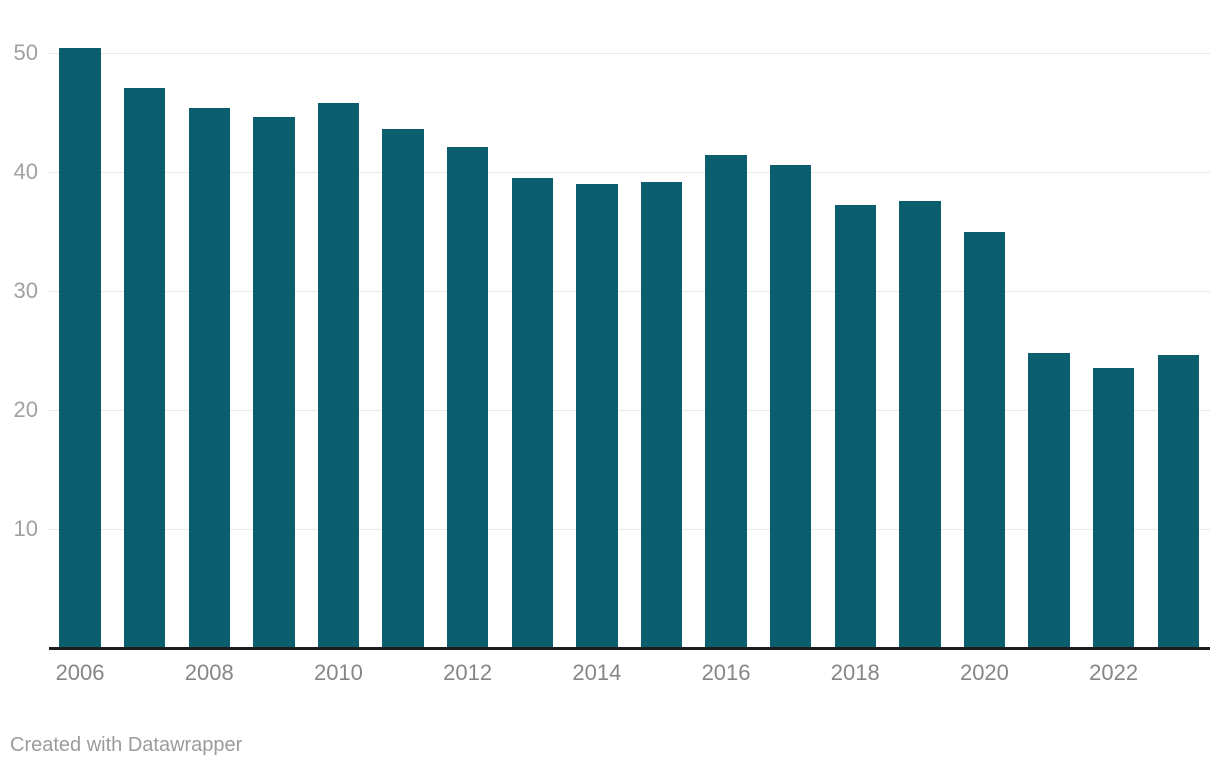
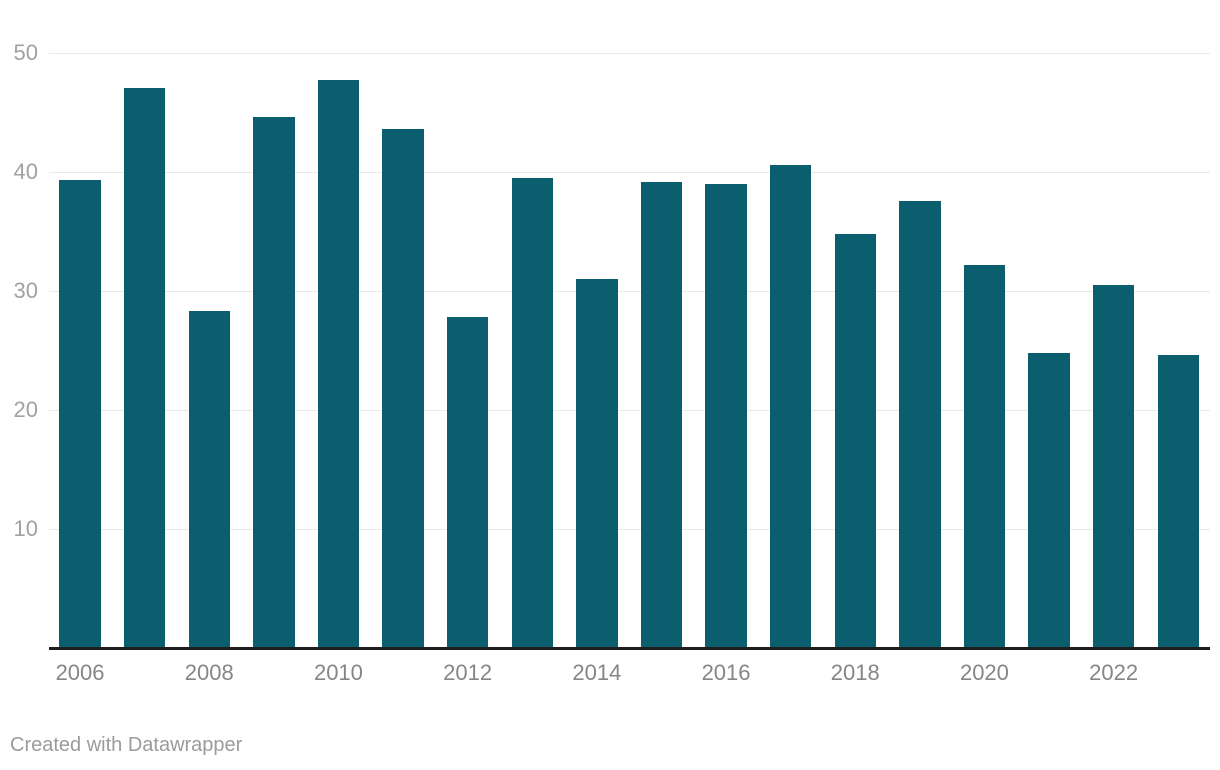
2006: 50.4 -> 39.3
2008: 45.4 -> 28.3
2010: 45.8 -> 47.7
2012: 42.1 -> 27.8
2014: 39.0 -> 31.0
2016: 41.4 -> 39.0
2018: 37.2 -> 34.8
2020: 35.0 -> 32.2
2022: 23.5 -> 30.5
